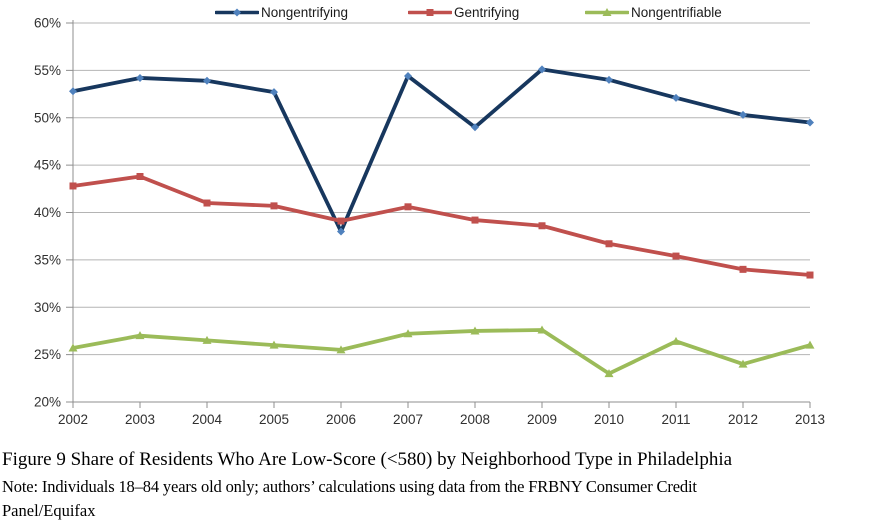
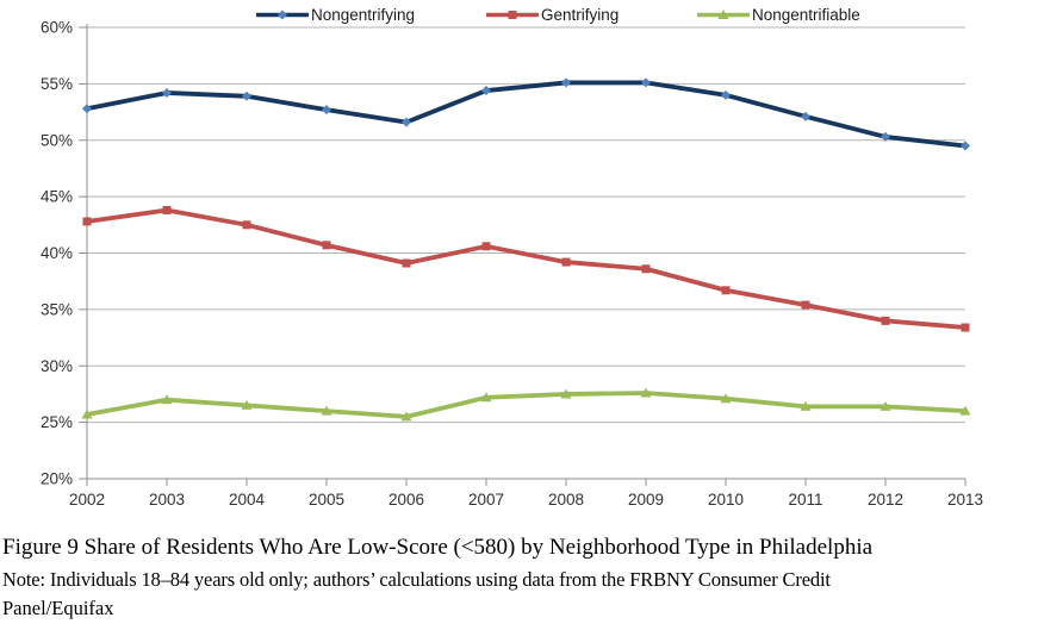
Gentrifying/2004: 41% -> 42%
Nongentrifying/2006: 38% -> 52%
Nongentrifying/2008: 49% -> 55%
Nongentrifiable/2010: 23% -> 27%
Nongentrifiable/2012: 24% -> 26%
